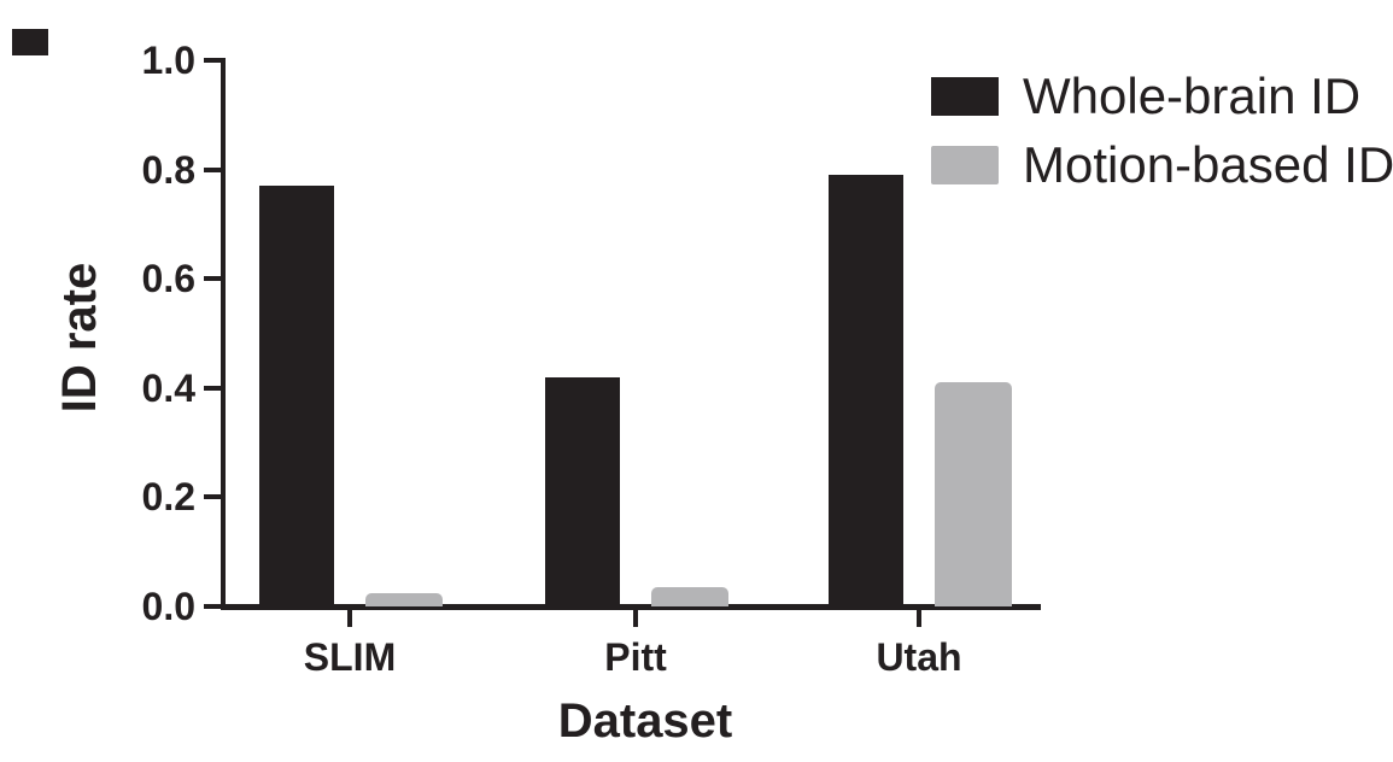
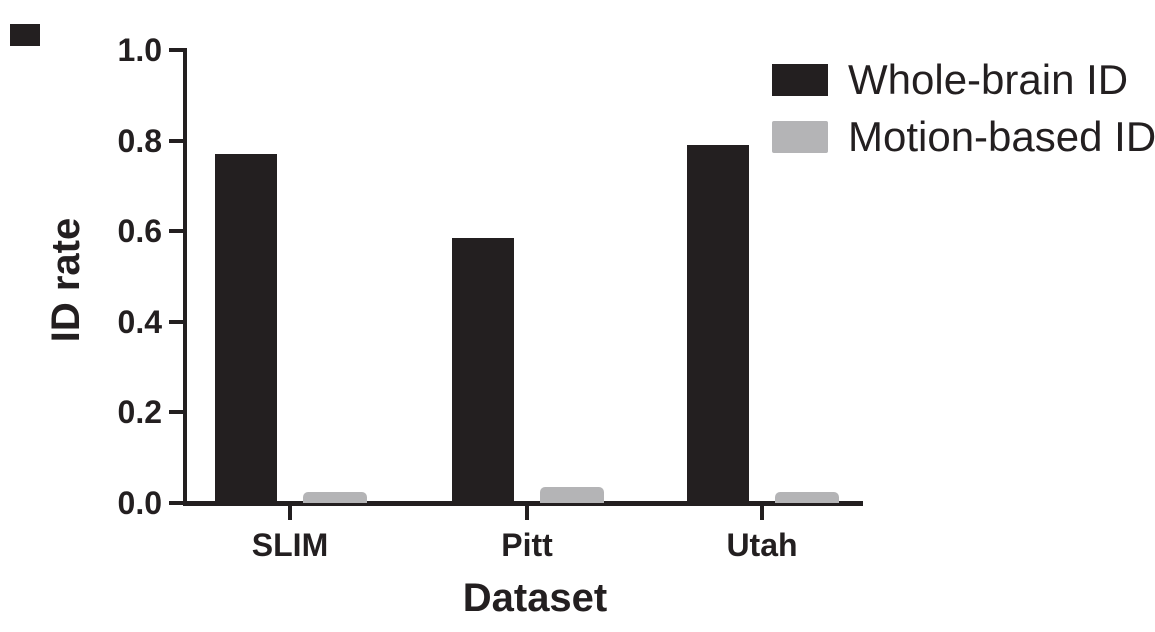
Whole-brain ID/Pitt: 0.42 -> 0.58
Motion-based ID/Utah: 0.41 -> 0.03
